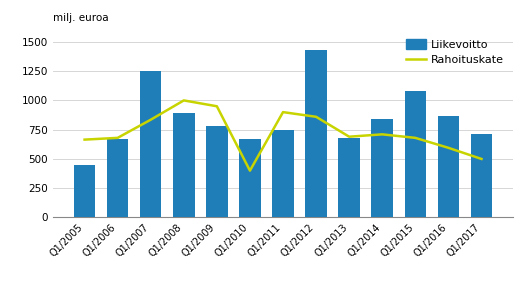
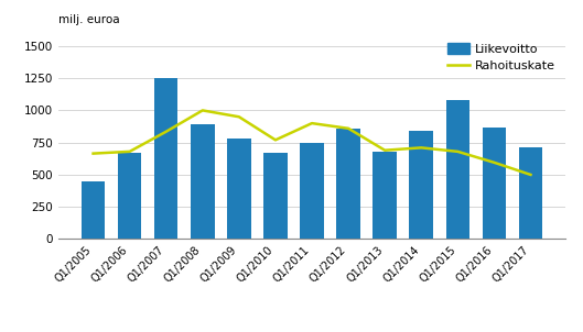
Rahoituskate/Q1/2010: 400 -> 770
Liikevoitto/Q1/2012: 1430 -> 860
